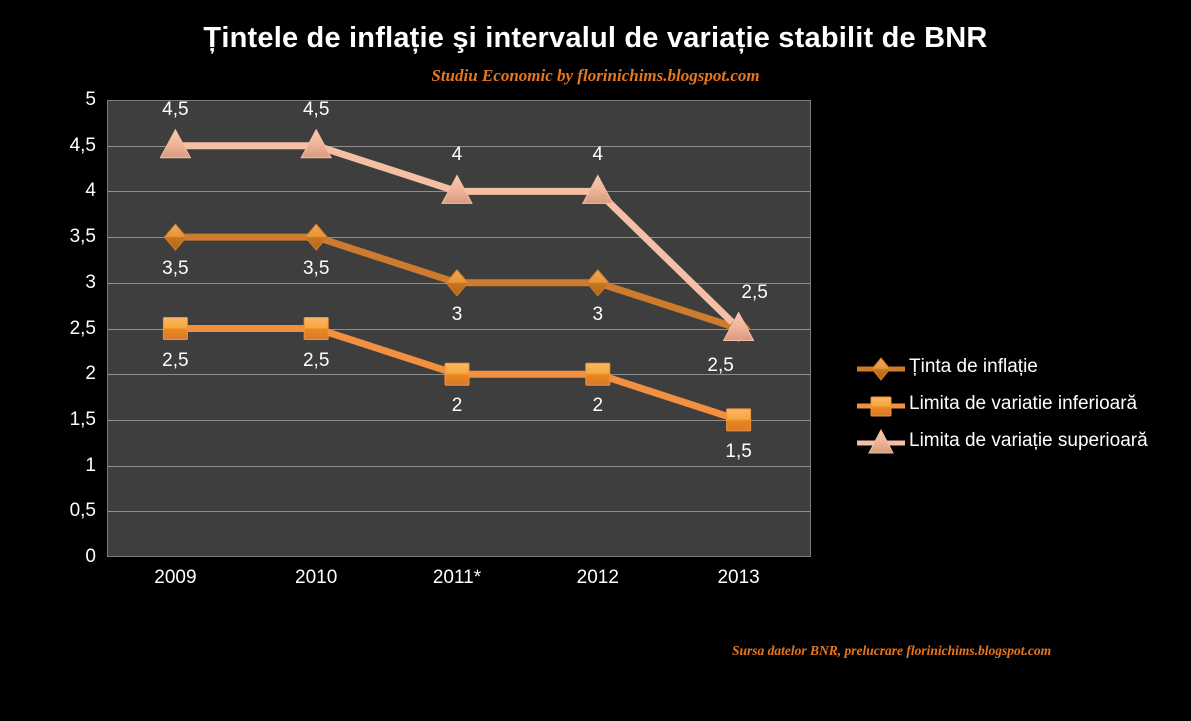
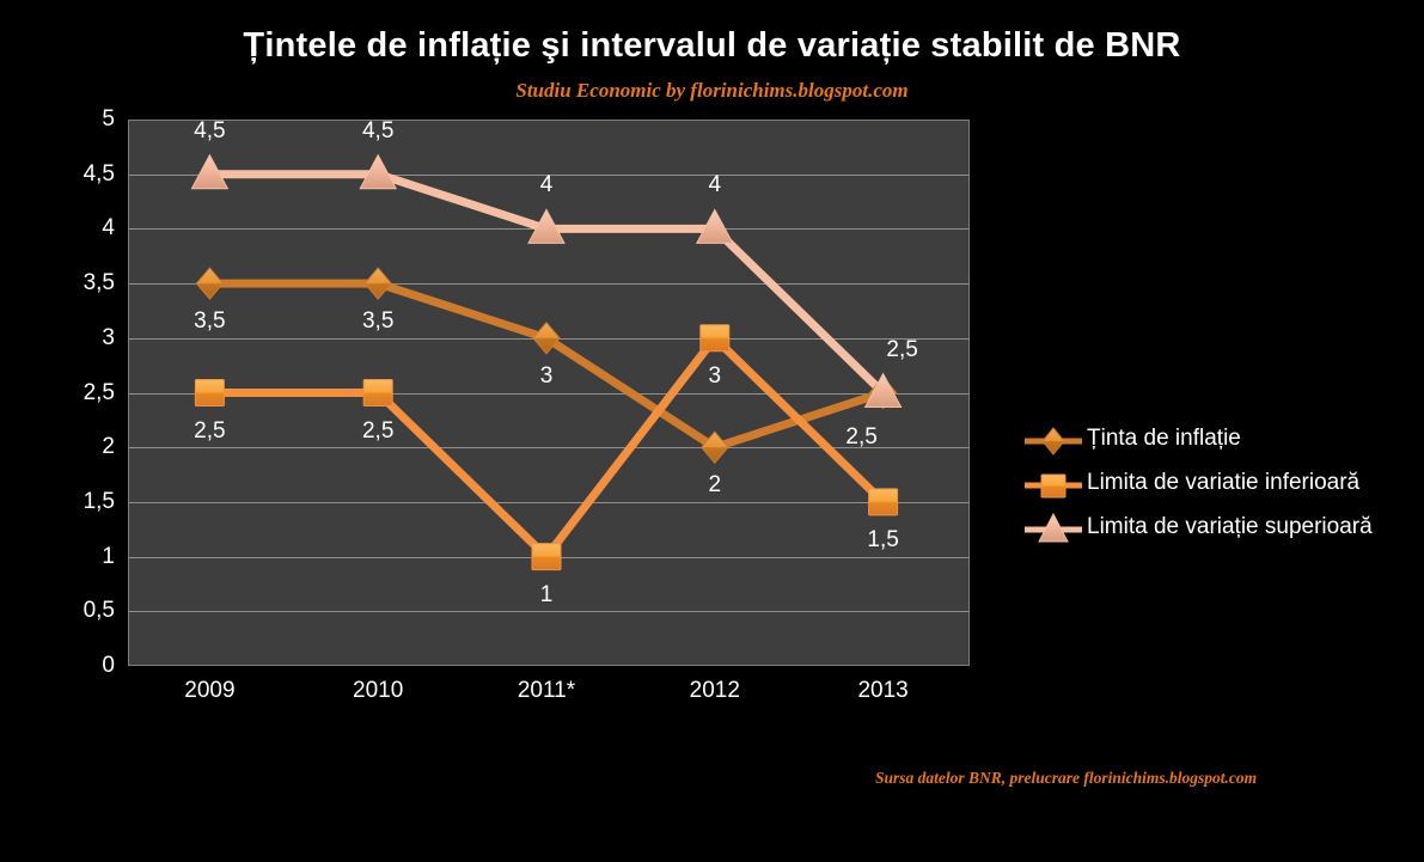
Limita de variatie inferioară/2011*: 2 -> 1
Ținta de inflație/2012: 3 -> 2
Limita de variatie inferioară/2012: 2 -> 3
